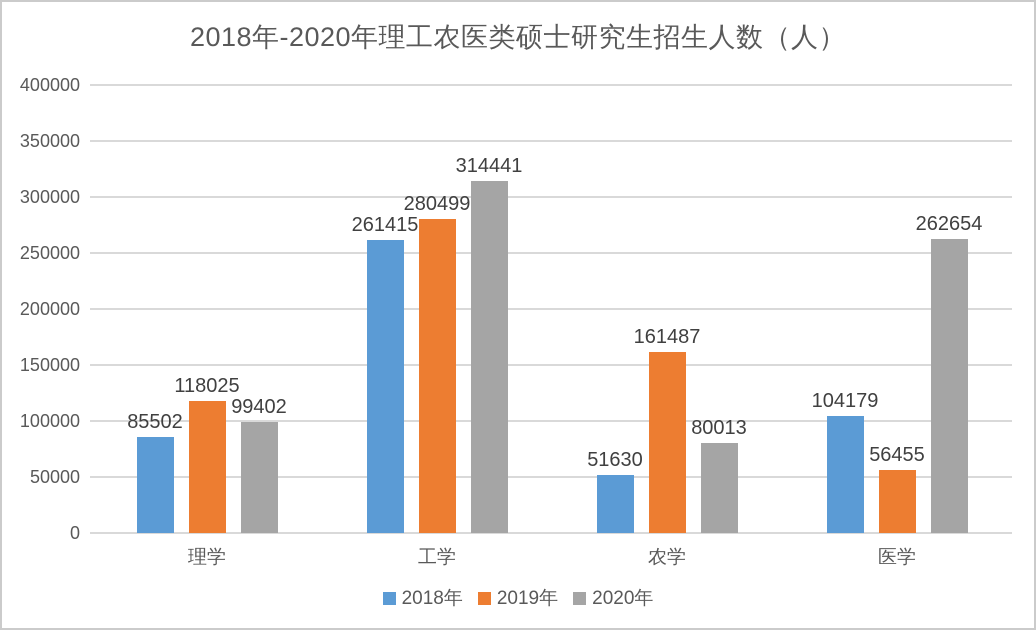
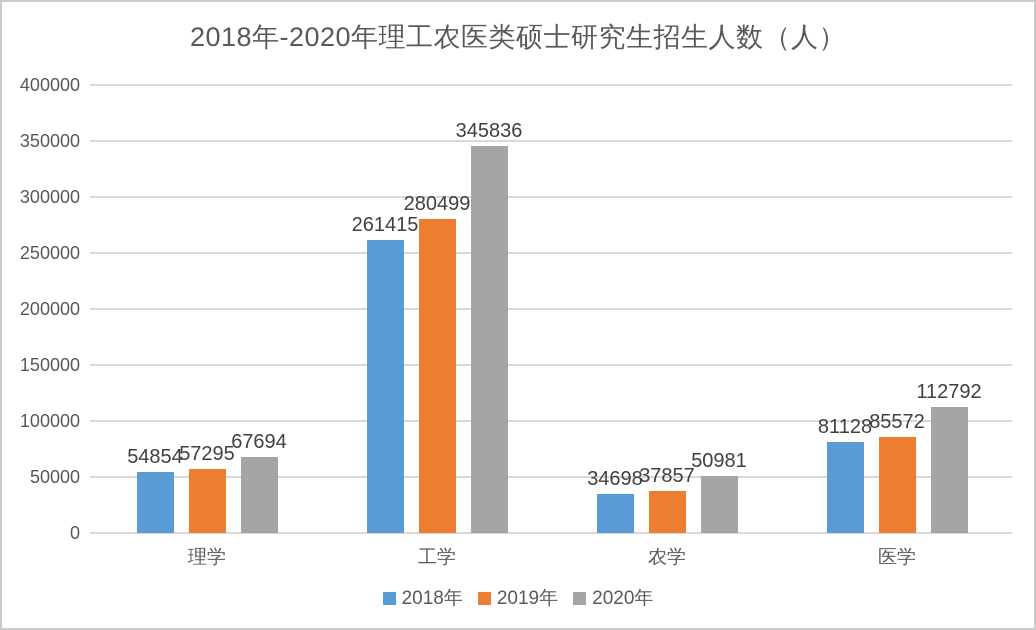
2018年/理学: 85502 -> 54854
2019年/理学: 118025 -> 57295
2020年/理学: 99402 -> 67694
2020年/工学: 314441 -> 345836
2018年/农学: 51630 -> 34698
2019年/农学: 161487 -> 37857
2020年/农学: 80013 -> 50981
2018年/医学: 104179 -> 81128
2019年/医学: 56455 -> 85572
2020年/医学: 262654 -> 112792
